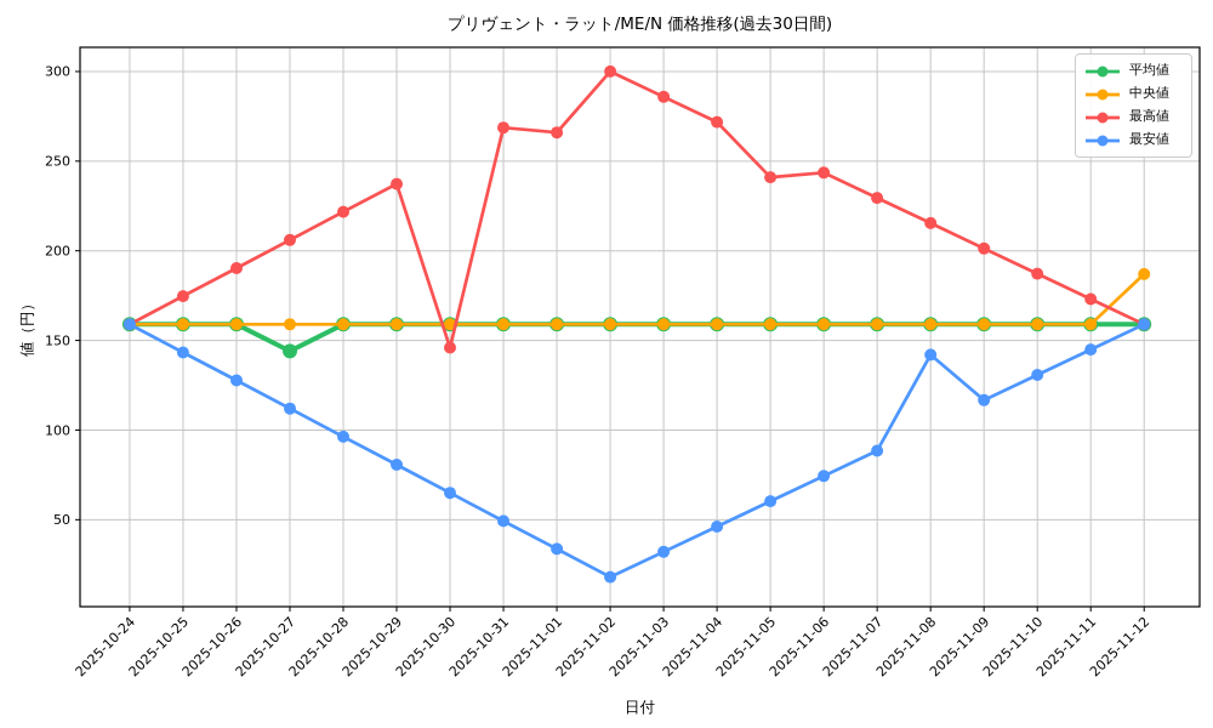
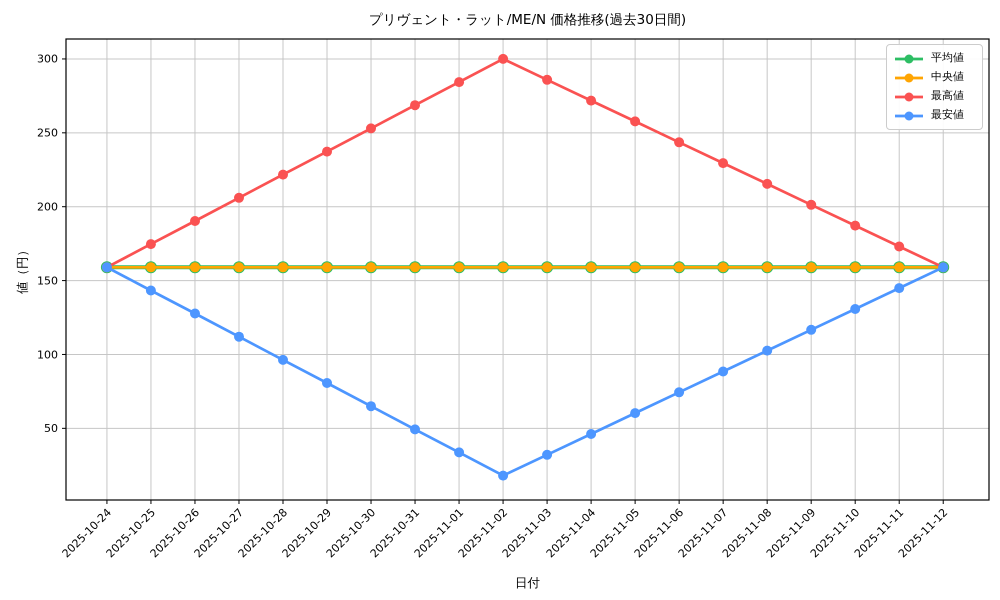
平均値/2025-10-27: 144 -> 159
最高値/2025-10-30: 146 -> 253
最高値/2025-11-01: 266 -> 284
最高値/2025-11-05: 241 -> 258
最安値/2025-11-08: 142 -> 103
中央値/2025-11-12: 187 -> 159
